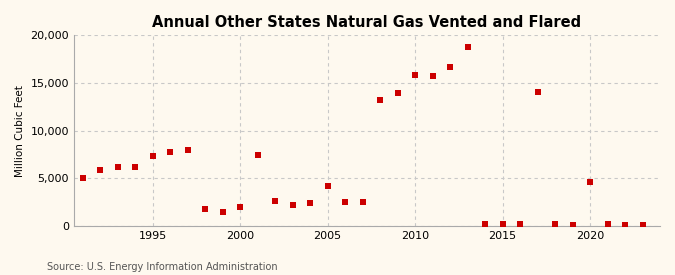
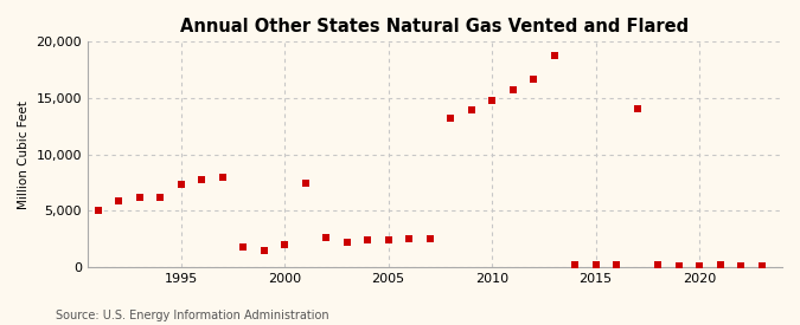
2005: 4,200 -> 2,400
2010: 15,800 -> 14,800
2020: 4,600 -> 100
